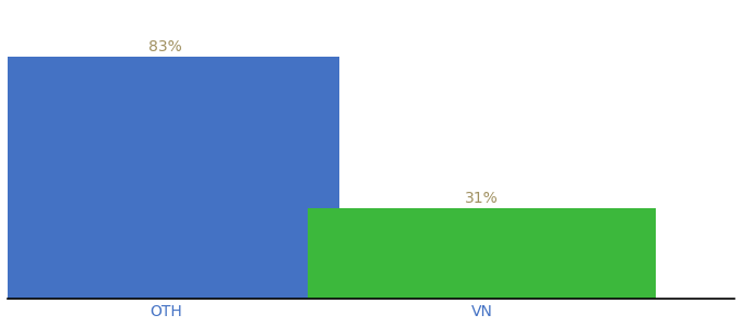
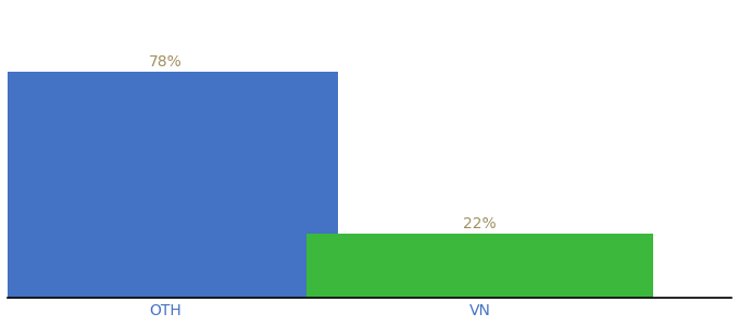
OTH: 83% -> 78%
VN: 31% -> 22%
